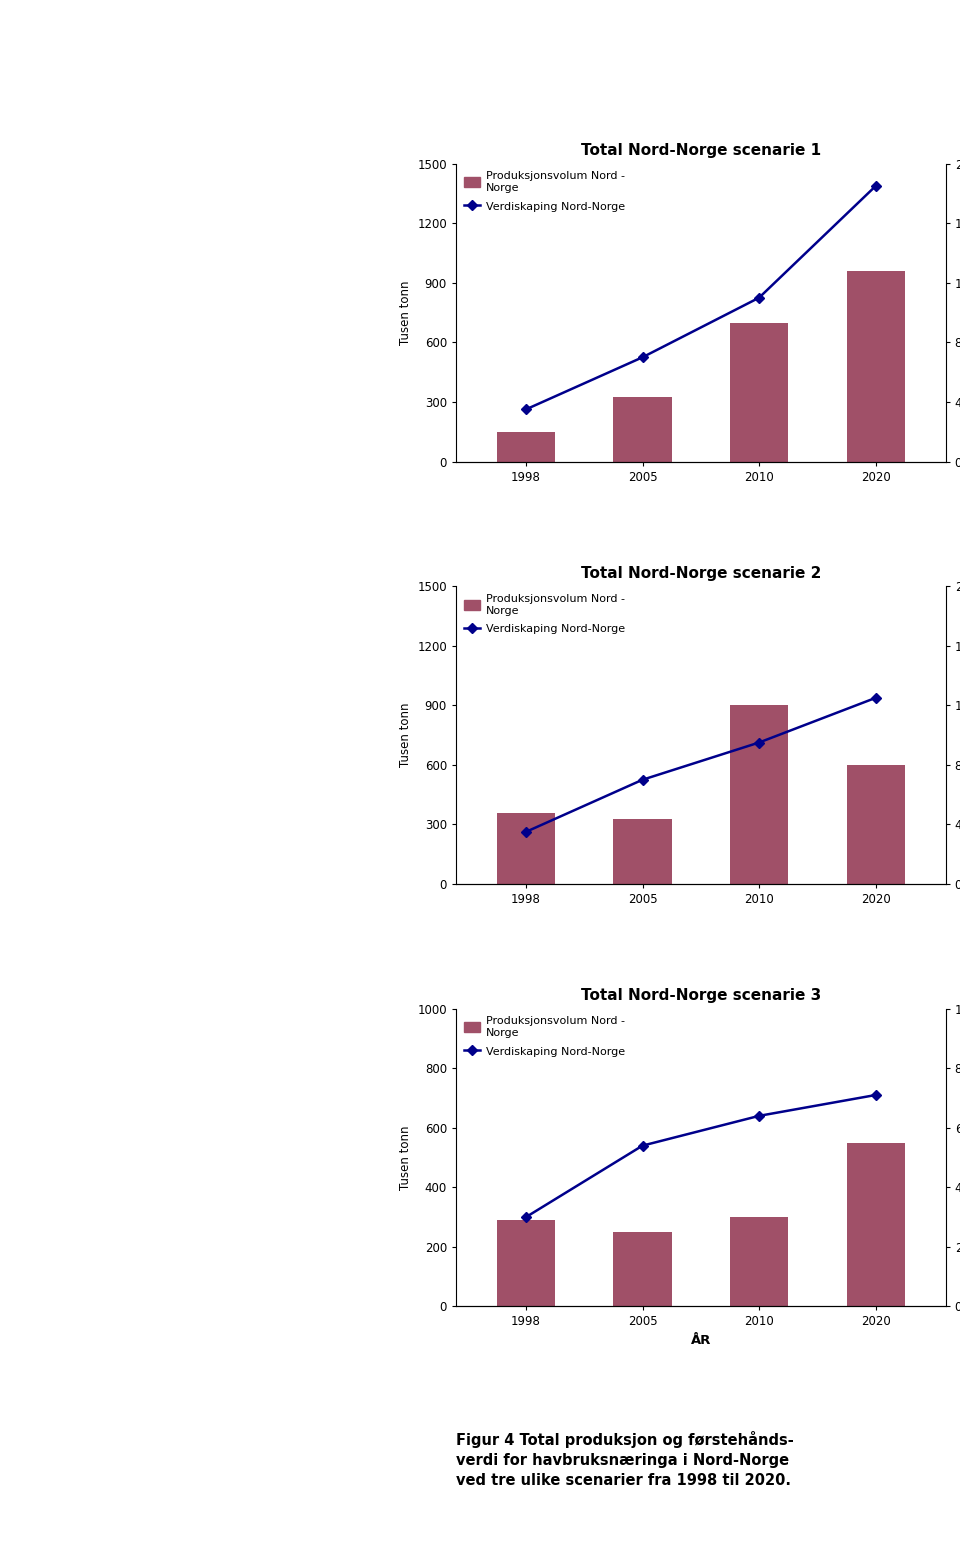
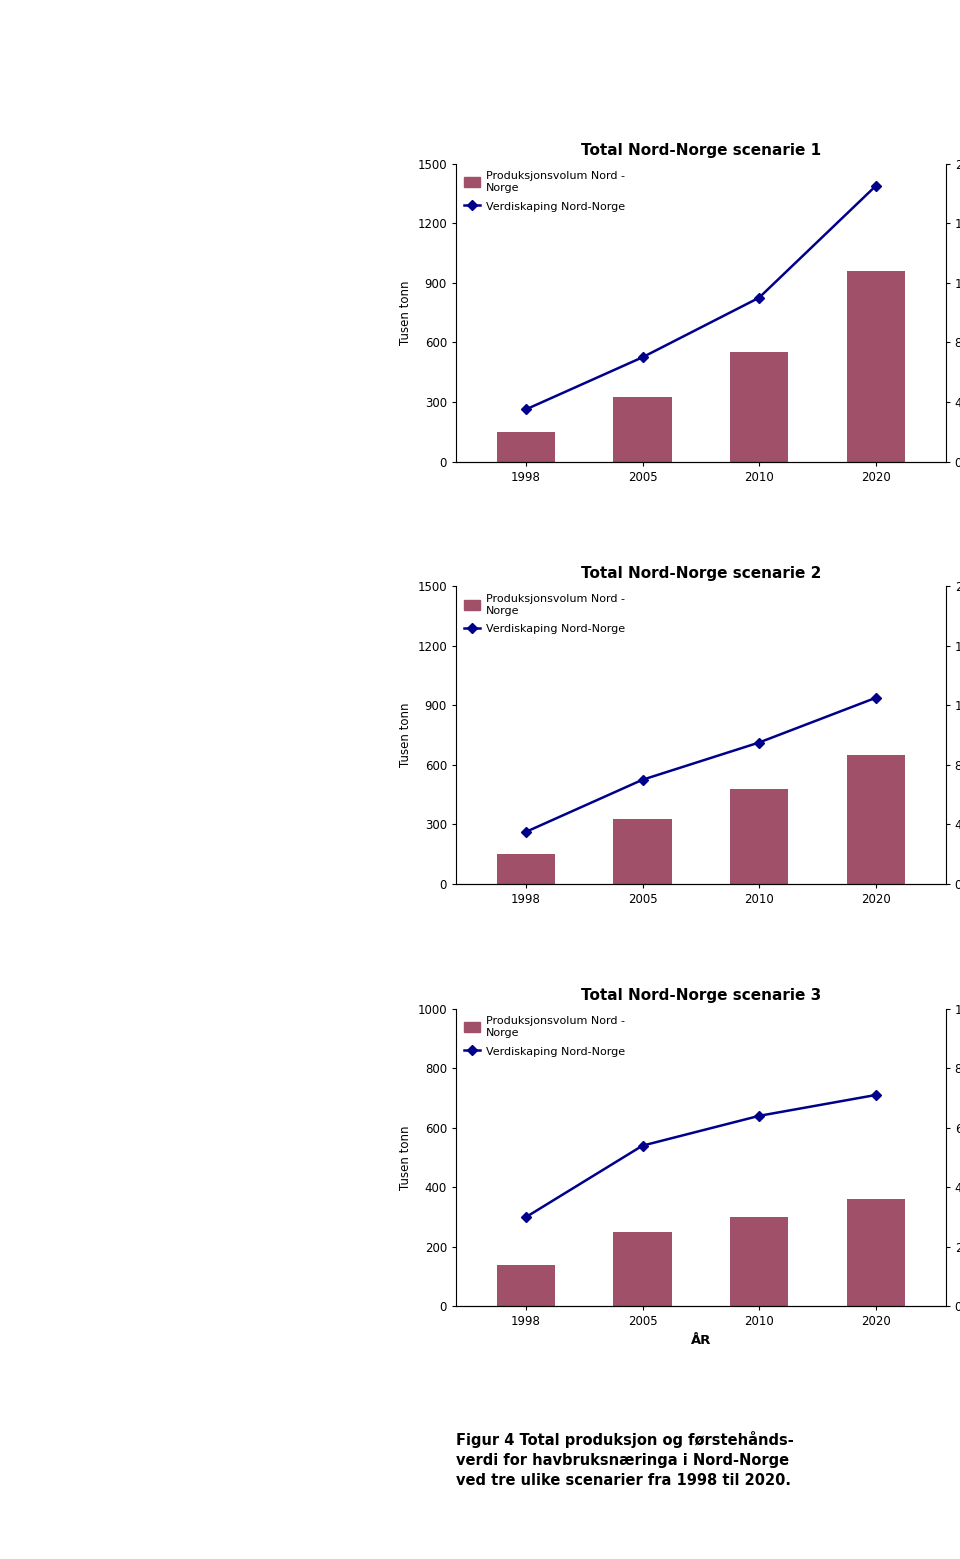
Total Nord-Norge scenarie 1/Produksjonsvolum Nord - Norge/2010: 700 -> 550
Total Nord-Norge scenarie 2/Produksjonsvolum Nord - Norge/1998: 360 -> 150
Total Nord-Norge scenarie 2/Produksjonsvolum Nord - Norge/2010: 900 -> 480
Total Nord-Norge scenarie 2/Produksjonsvolum Nord - Norge/2020: 600 -> 650
Total Nord-Norge scenarie 3/Produksjonsvolum Nord - Norge/1998: 290 -> 140
Total Nord-Norge scenarie 3/Produksjonsvolum Nord - Norge/2020: 550 -> 360
